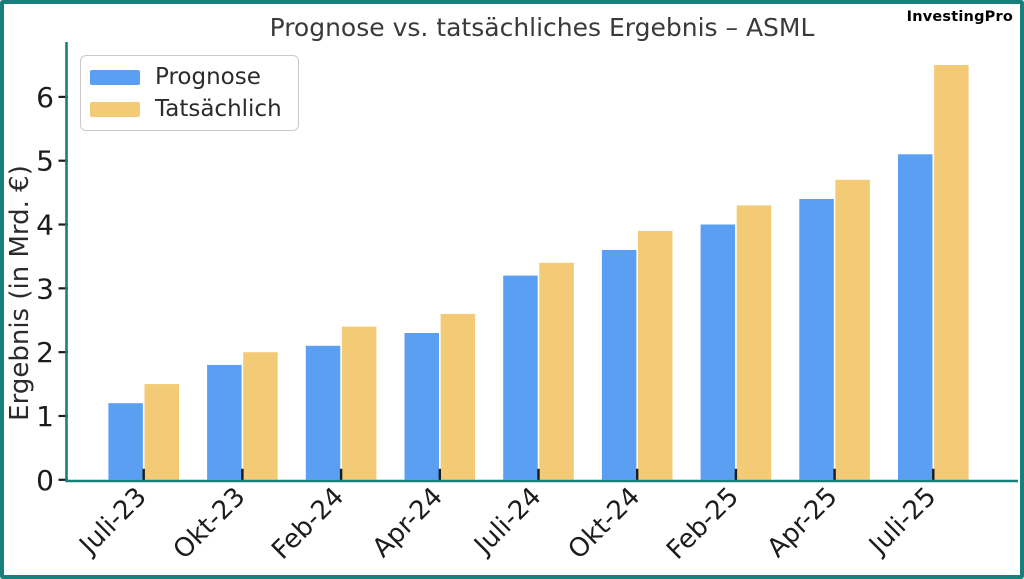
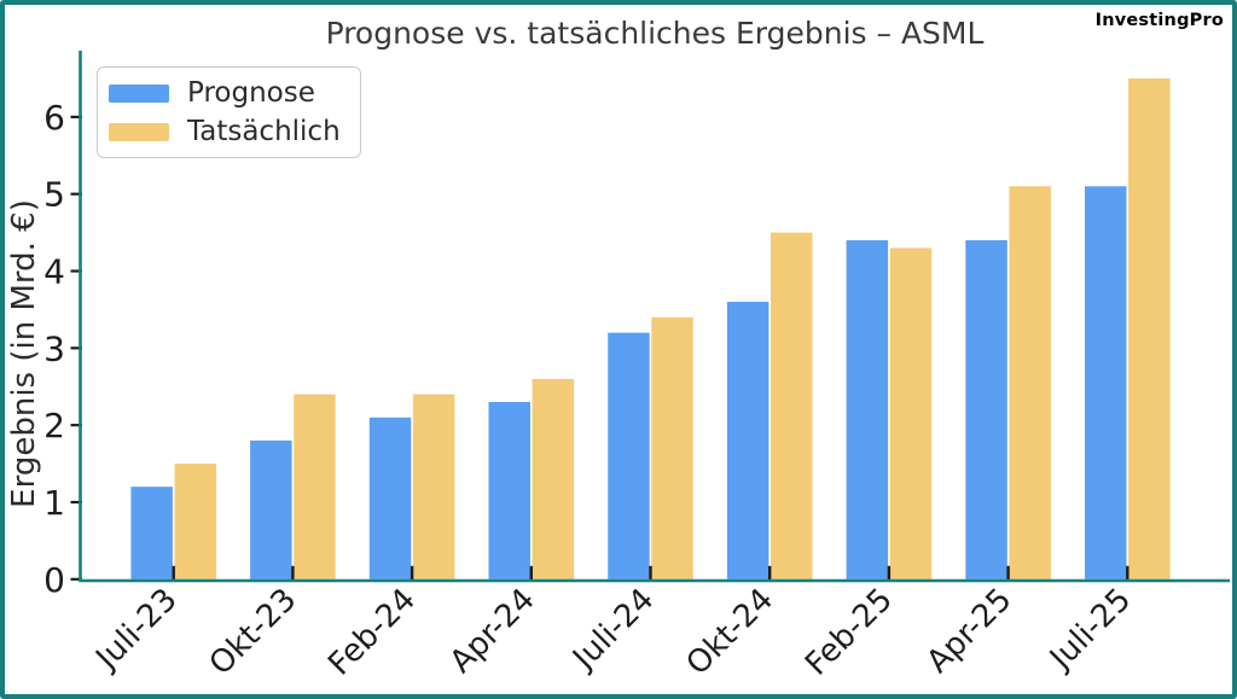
Tatsächlich/Okt-23: 2.0 -> 2.4
Tatsächlich/Okt-24: 3.9 -> 4.5
Prognose/Feb-25: 4.0 -> 4.4
Tatsächlich/Apr-25: 4.7 -> 5.1
